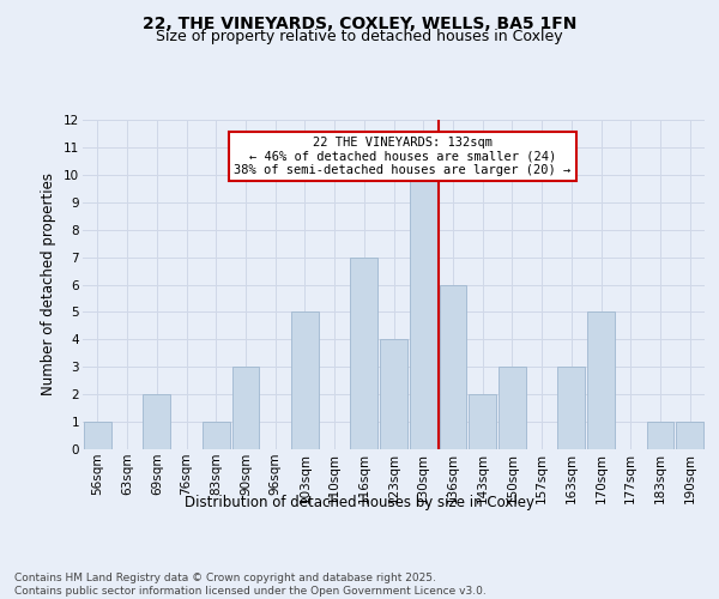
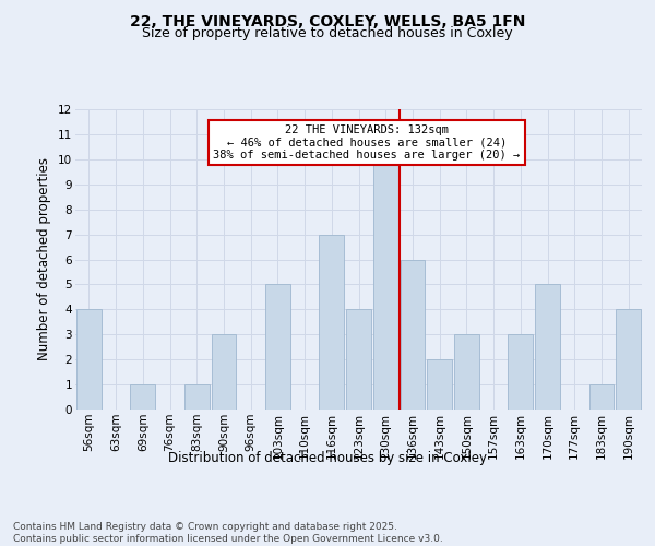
56sqm: 1 -> 4
69sqm: 2 -> 1
190sqm: 1 -> 4
